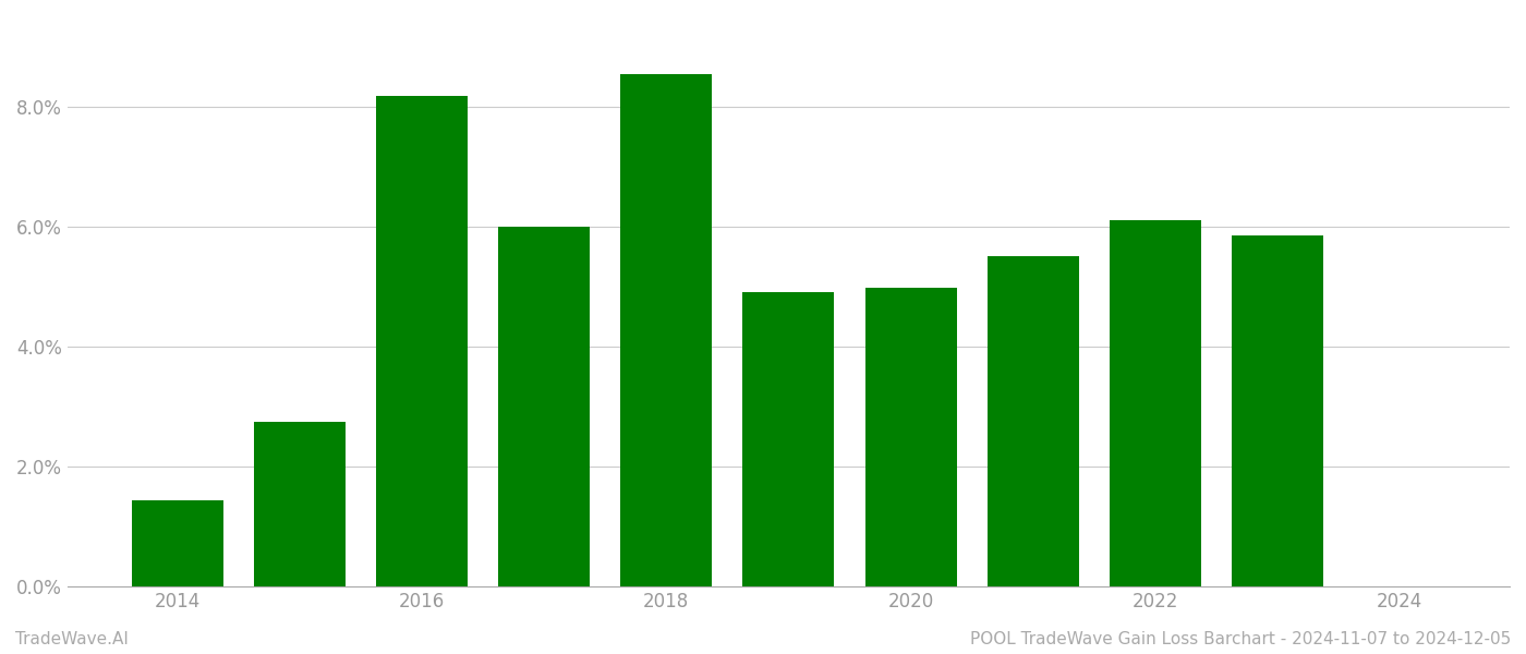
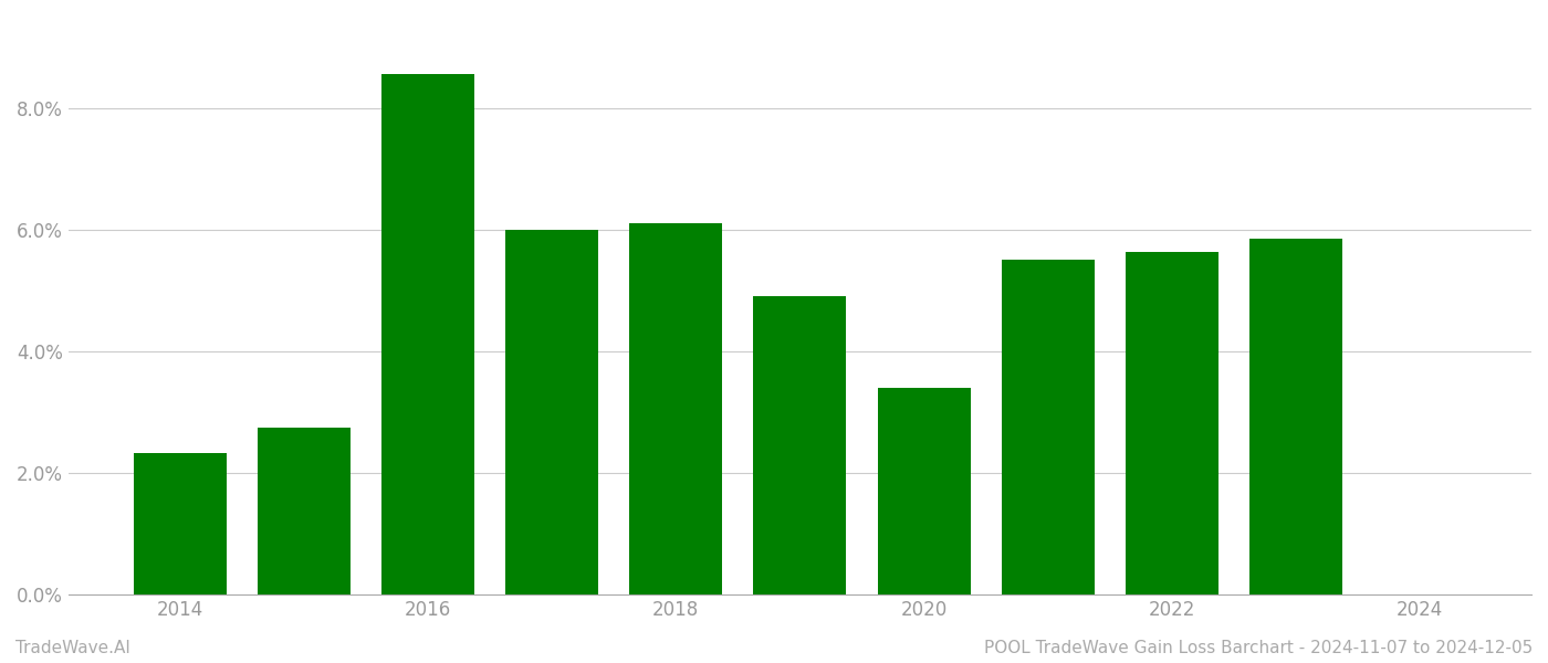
2014: 1.44% -> 2.32%
2016: 8.18% -> 8.55%
2018: 8.54% -> 6.10%
2020: 4.98% -> 3.40%
2022: 6.10% -> 5.63%
